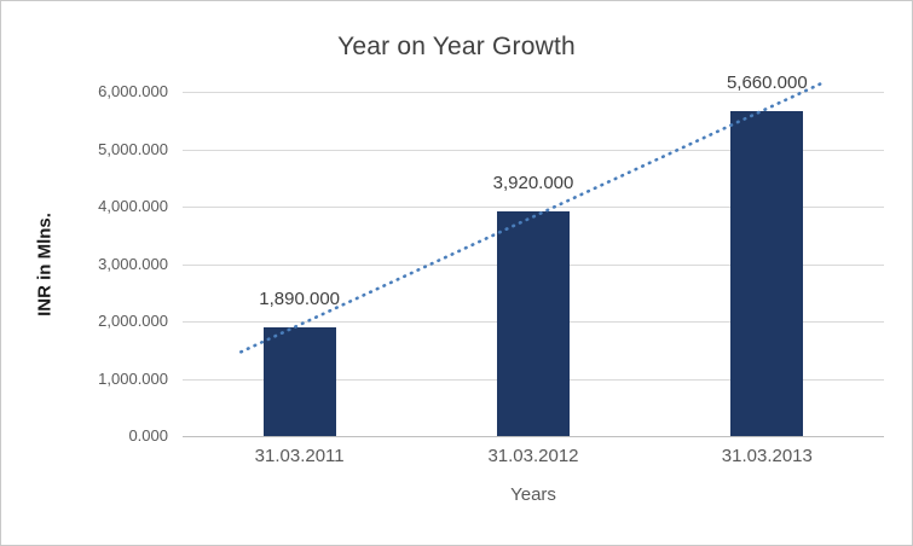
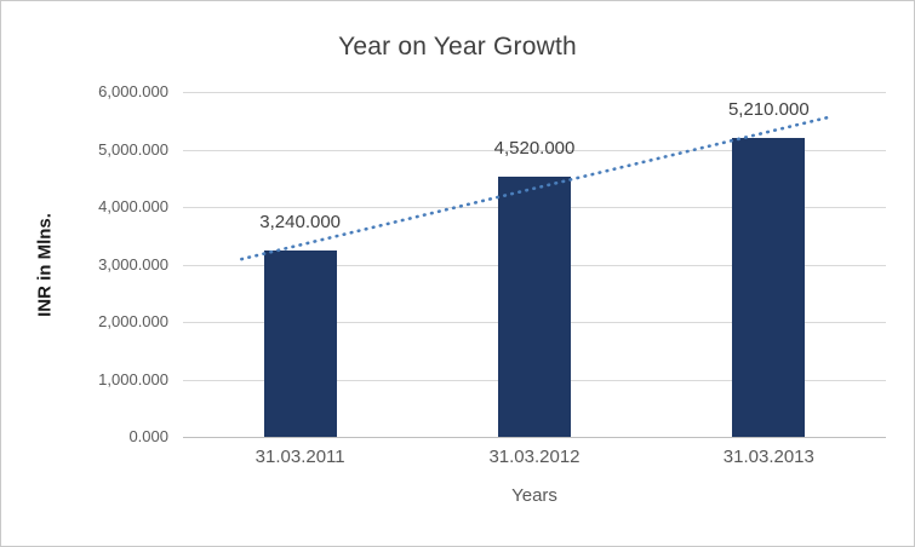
31.03.2011: 1,890.000 -> 3,240.000
31.03.2012: 3,920.000 -> 4,520.000
31.03.2013: 5,660.000 -> 5,210.000
